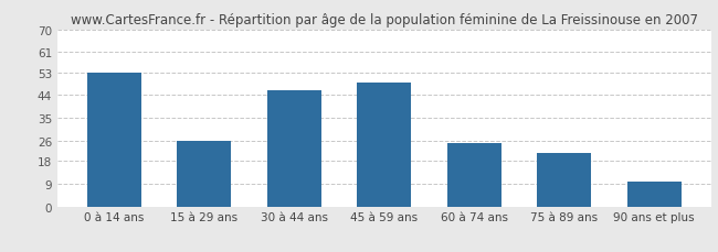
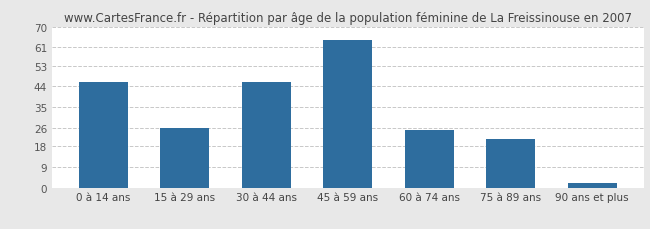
0 à 14 ans: 53 -> 46
45 à 59 ans: 49 -> 64
90 ans et plus: 10 -> 2
